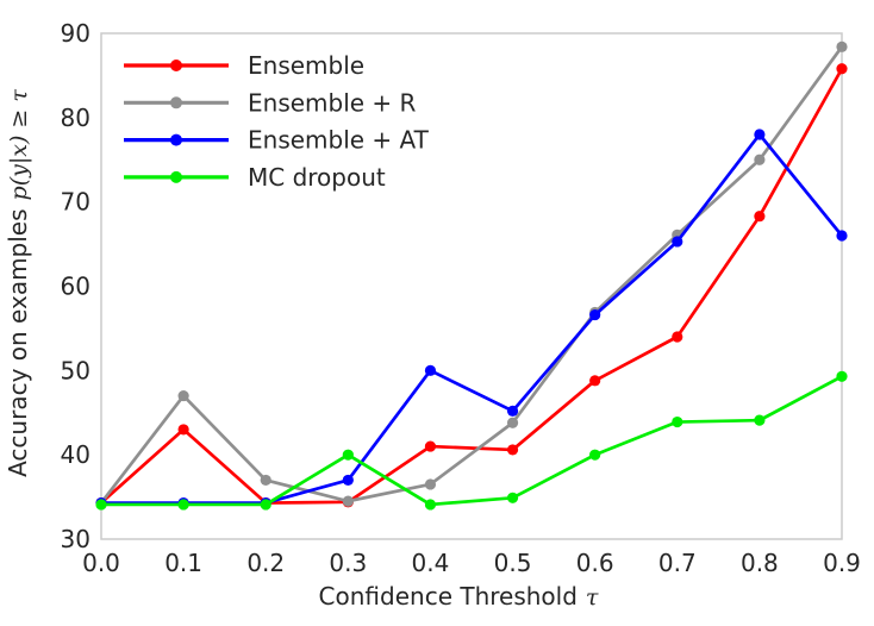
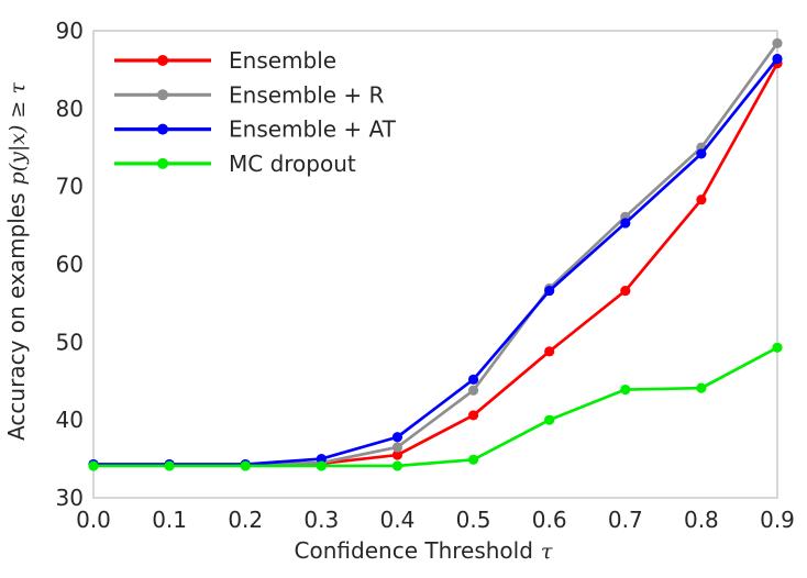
Ensemble/0.1: 43 -> 34
Ensemble + R/0.1: 47 -> 34
Ensemble + R/0.2: 37 -> 34
Ensemble + AT/0.3: 37 -> 35
MC dropout/0.3: 40 -> 34
Ensemble/0.4: 41 -> 36
Ensemble + AT/0.4: 50 -> 38
Ensemble/0.7: 54 -> 57
Ensemble + AT/0.8: 78 -> 74
Ensemble + AT/0.9: 66 -> 86
